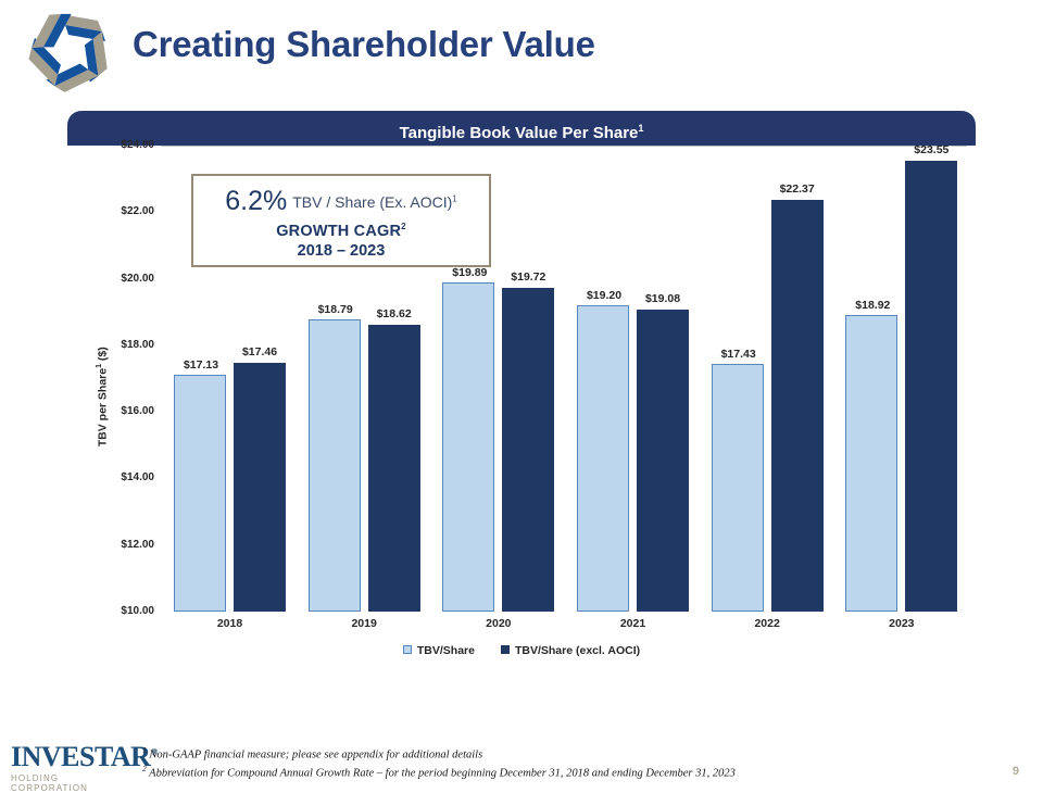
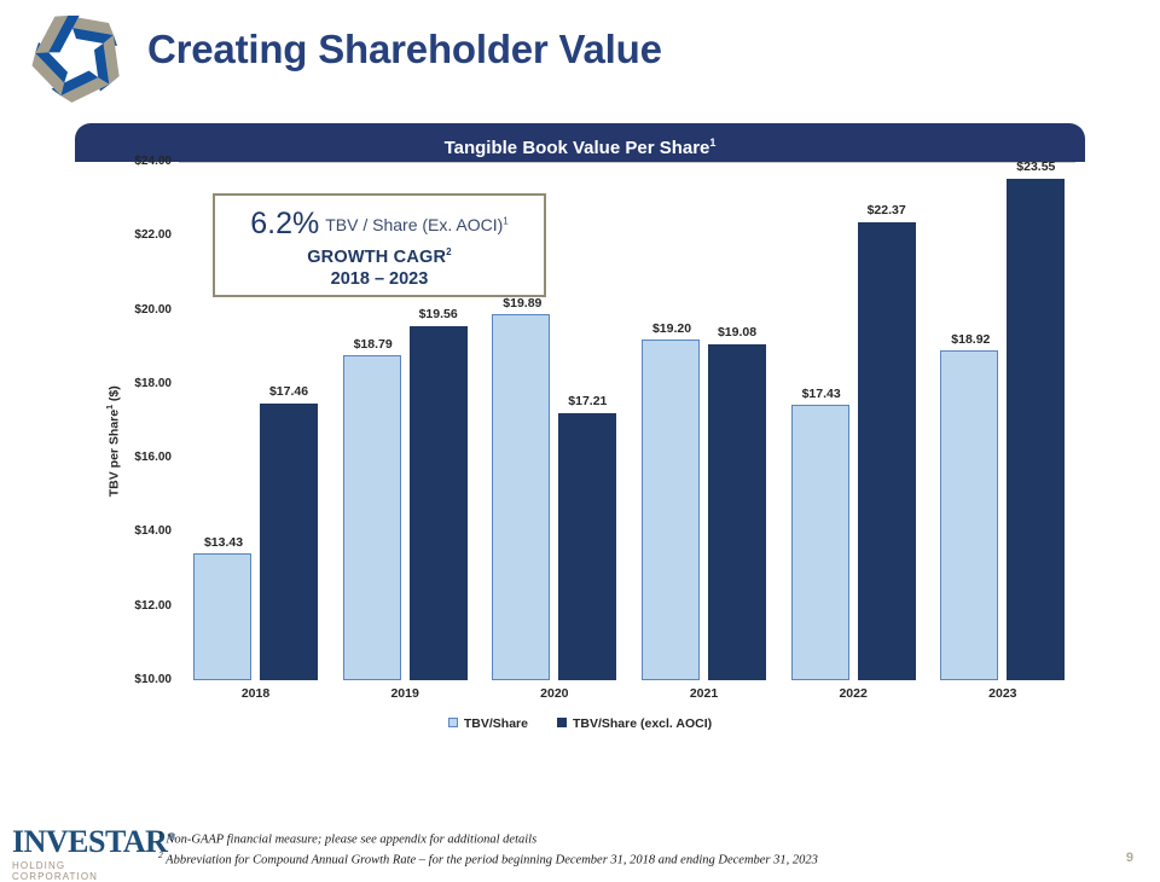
TBV/Share/2018: $17.13 -> $13.43
TBV/Share (excl. AOCI)/2019: $18.62 -> $19.56
TBV/Share (excl. AOCI)/2020: $19.72 -> $17.21
